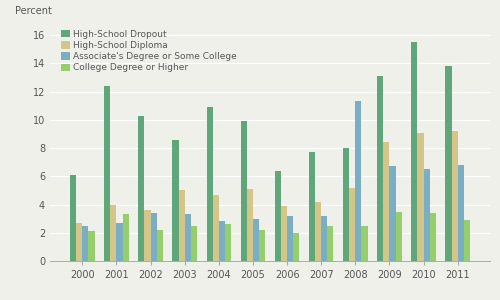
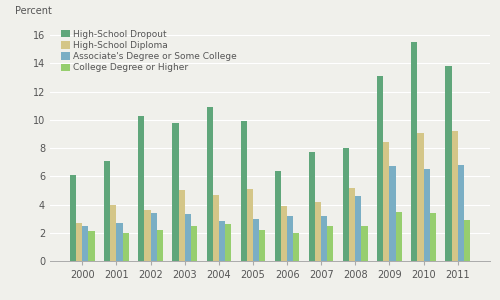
High-School Dropout/2001: 12.4 -> 7.1
College Degree or Higher/2001: 3.3 -> 2.0
High-School Dropout/2003: 8.6 -> 9.8
Associate's Degree or Some College/2008: 11.3 -> 4.6
